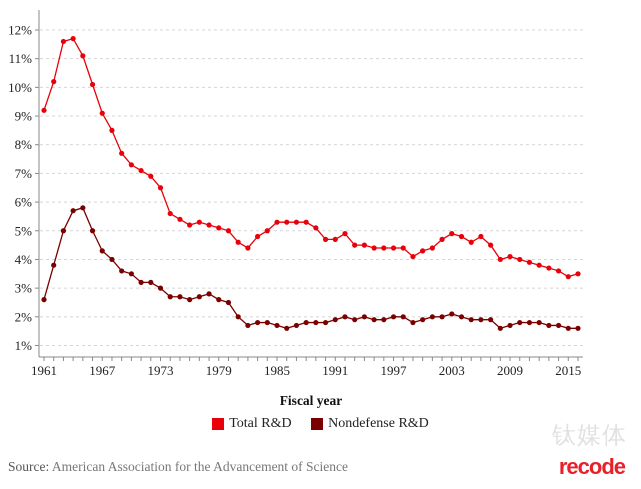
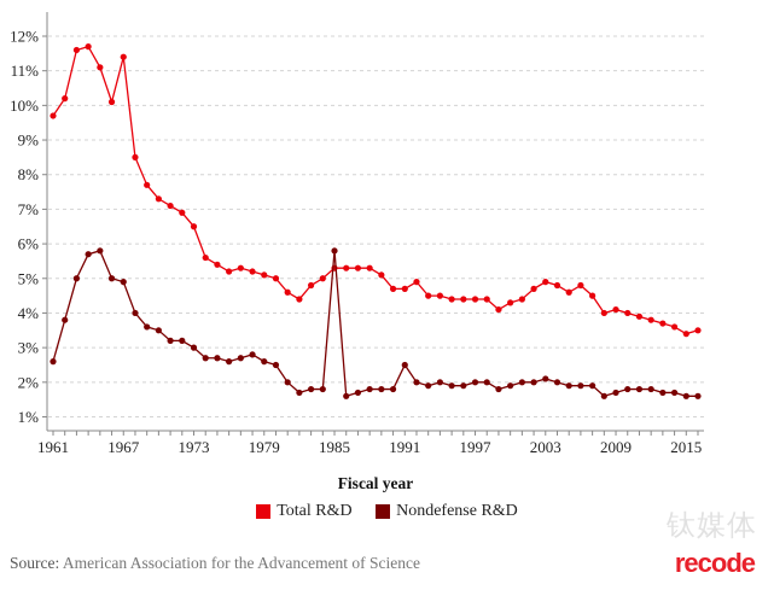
Total R&D/1961: 9.2% -> 9.7%
Total R&D/1967: 9.1% -> 11.4%
Nondefense R&D/1967: 4.3% -> 4.9%
Nondefense R&D/1985: 1.7% -> 5.8%
Nondefense R&D/1991: 1.9% -> 2.5%
